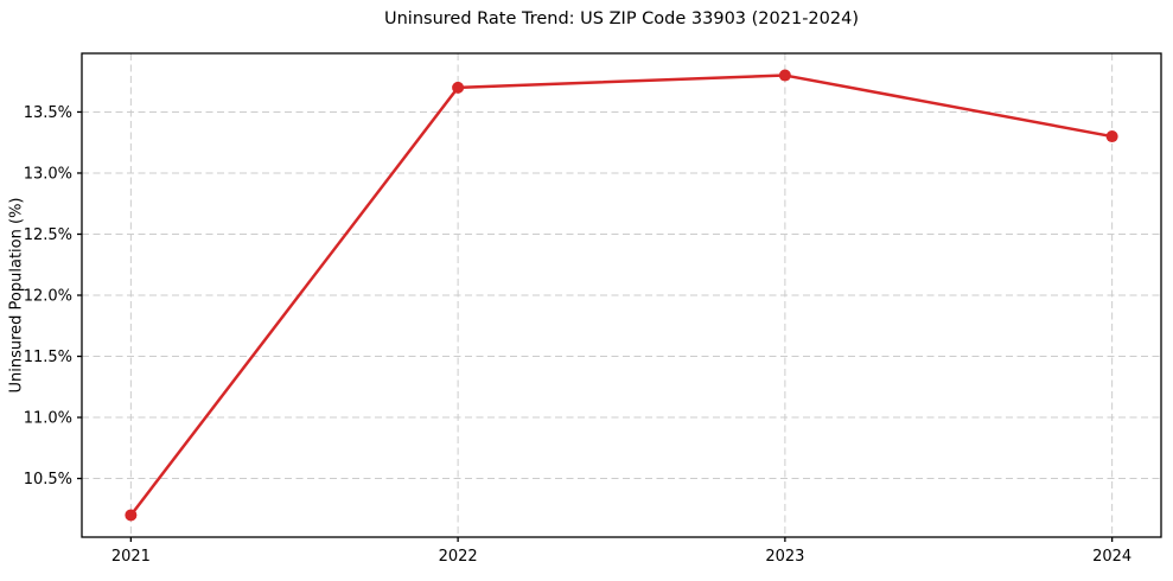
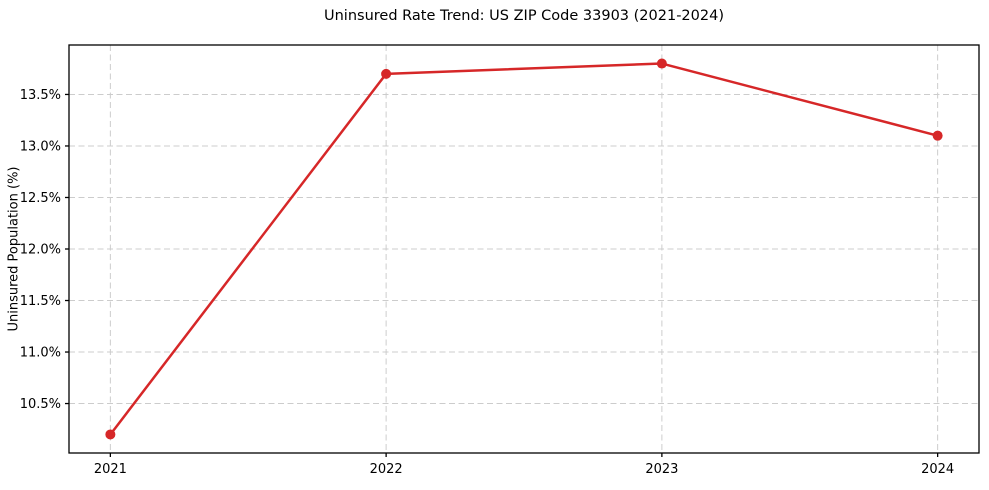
2024: 13.3% -> 13.1%
